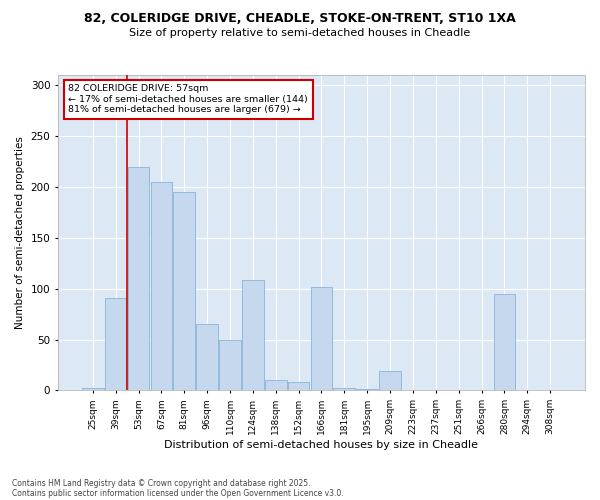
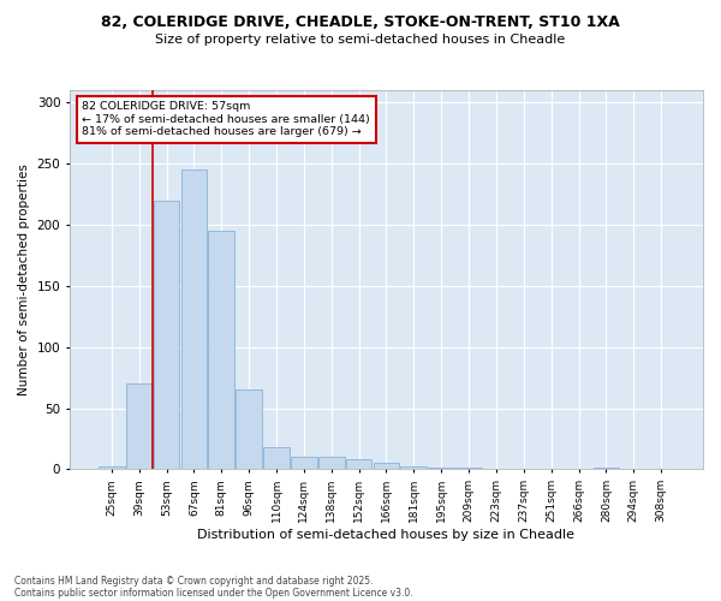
39sqm: 91 -> 70
67sqm: 205 -> 245
110sqm: 50 -> 18
124sqm: 109 -> 10
166sqm: 102 -> 5
209sqm: 19 -> 1
280sqm: 95 -> 1
